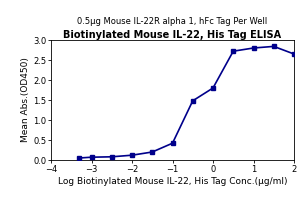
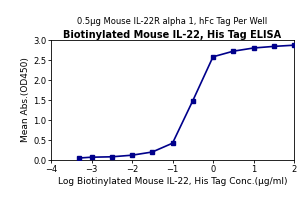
0: 1.80 -> 2.58
2: 2.65 -> 2.87
